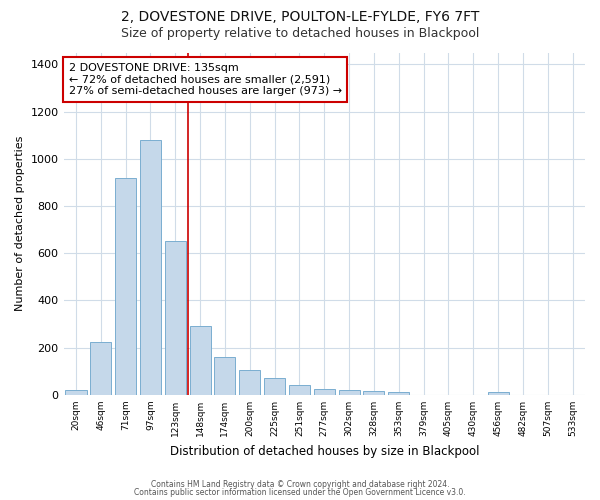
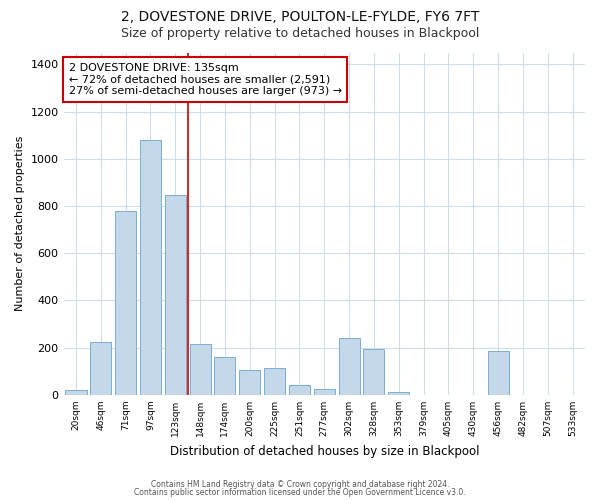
71sqm: 920 -> 780
123sqm: 650 -> 845
148sqm: 290 -> 215
225sqm: 70 -> 115
302sqm: 22 -> 240
328sqm: 18 -> 195
456sqm: 13 -> 185
